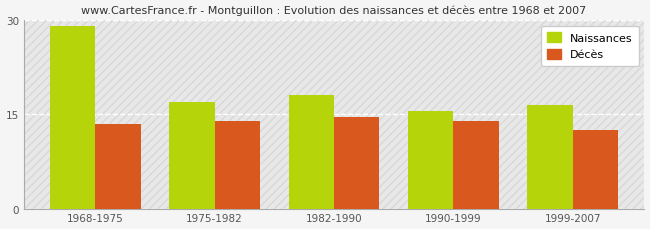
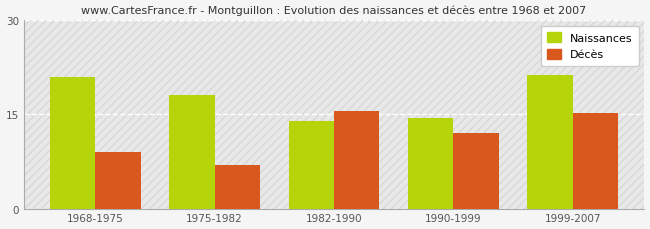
Naissances/1968-1975: 29.0 -> 21.0
Décès/1968-1975: 13.5 -> 9.0
Naissances/1975-1982: 17.0 -> 18.0
Décès/1975-1982: 14.0 -> 7.0
Naissances/1982-1990: 18.0 -> 14.0
Décès/1982-1990: 14.5 -> 15.6
Naissances/1990-1999: 15.5 -> 14.4
Décès/1990-1999: 14.0 -> 12.0
Naissances/1999-2007: 16.5 -> 21.2
Décès/1999-2007: 12.5 -> 15.2
